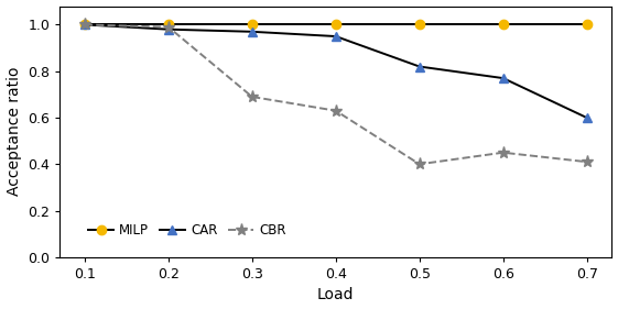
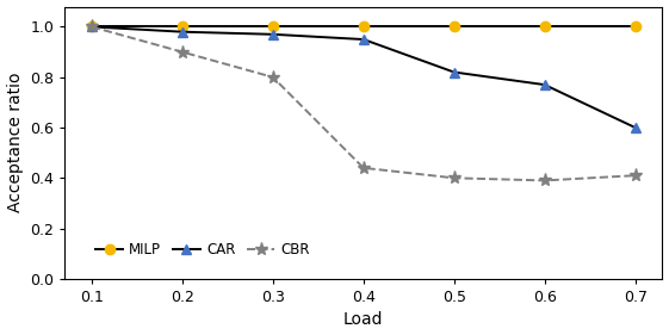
CBR/0.2: 0.99 -> 0.90
CBR/0.3: 0.69 -> 0.80
CBR/0.4: 0.63 -> 0.44
CBR/0.6: 0.45 -> 0.39
